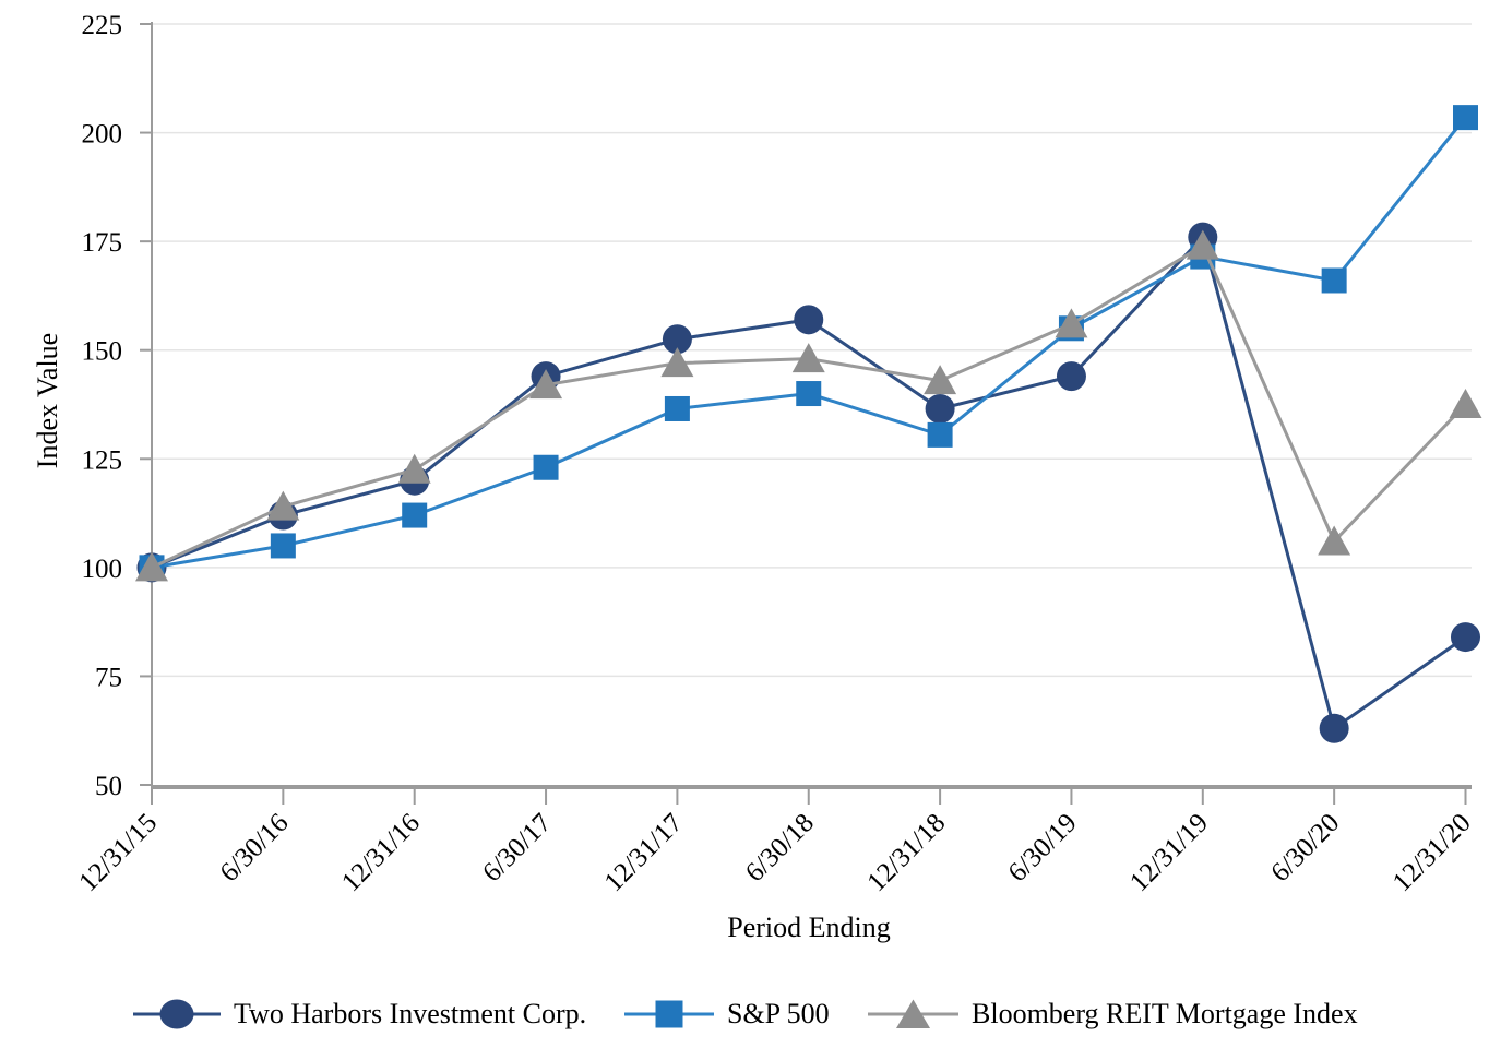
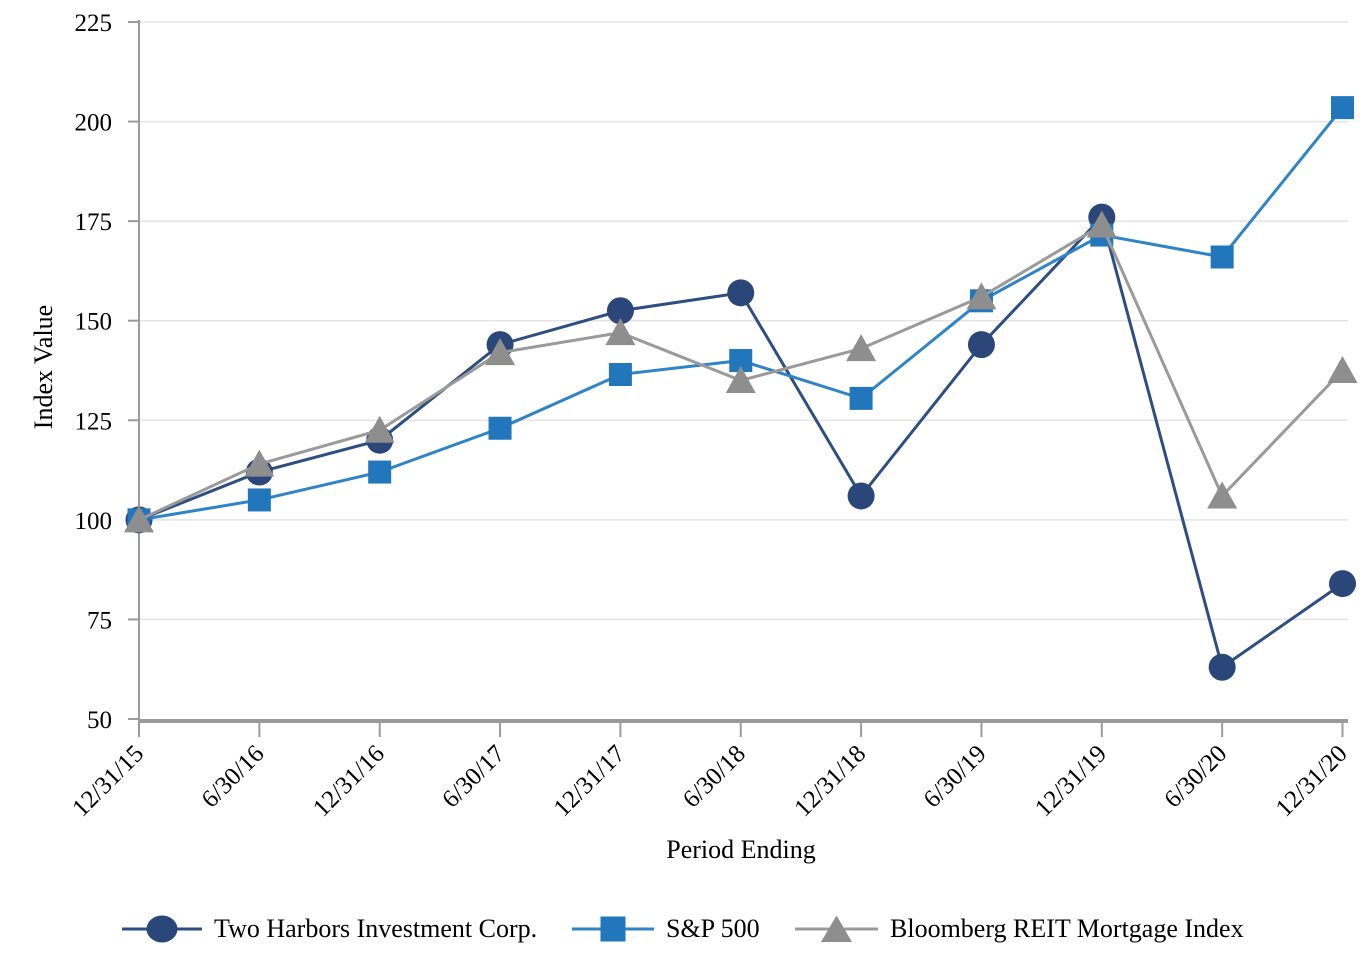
Bloomberg REIT Mortgage Index/6/30/18: 148 -> 135
Two Harbors Investment Corp./12/31/18: 136 -> 106
